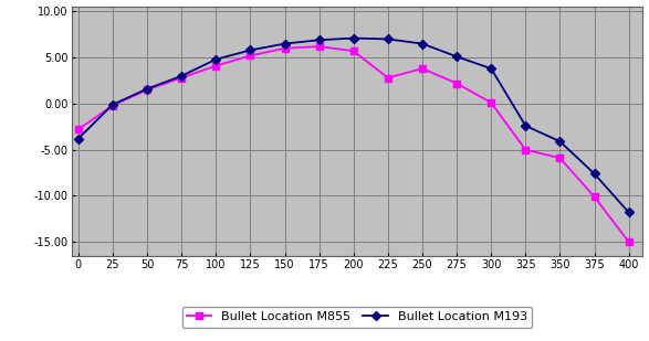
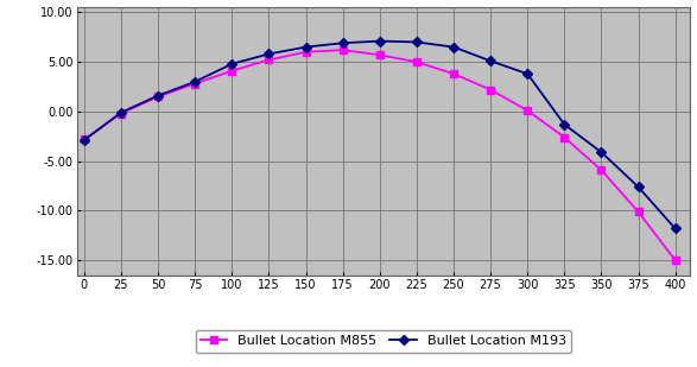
Bullet Location M193/0: -3.8 -> -2.9
Bullet Location M855/225: 2.8 -> 5.0
Bullet Location M855/325: -5.0 -> -2.6
Bullet Location M193/325: -2.4 -> -1.3
